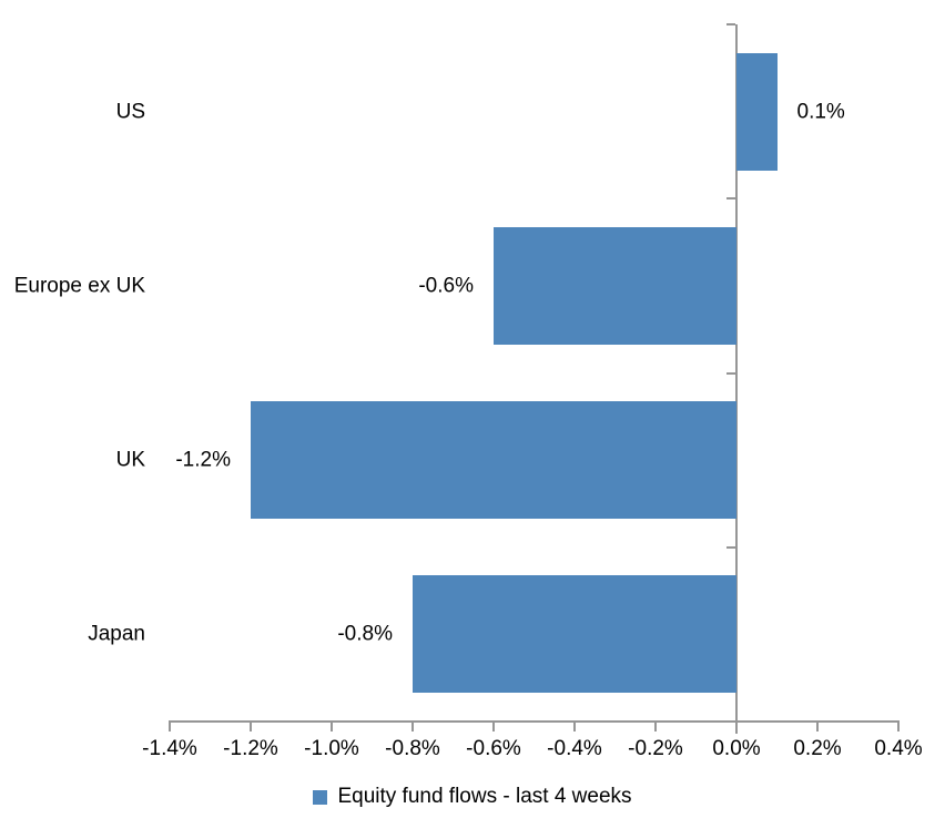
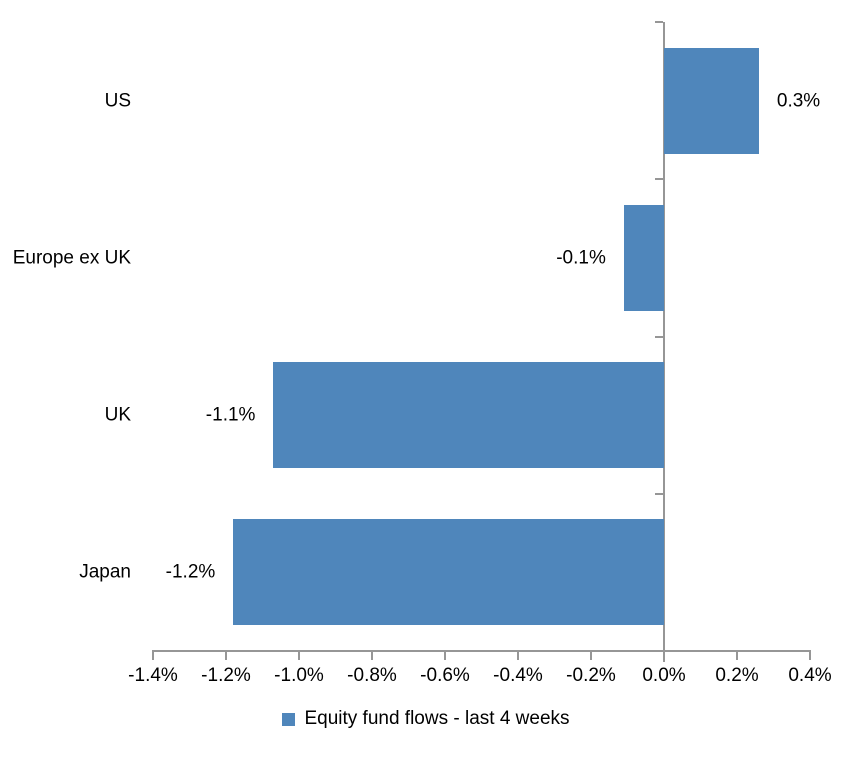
US: 0.1% -> 0.3%
Europe ex UK: -0.6% -> -0.1%
UK: -1.2% -> -1.1%
Japan: -0.8% -> -1.2%
